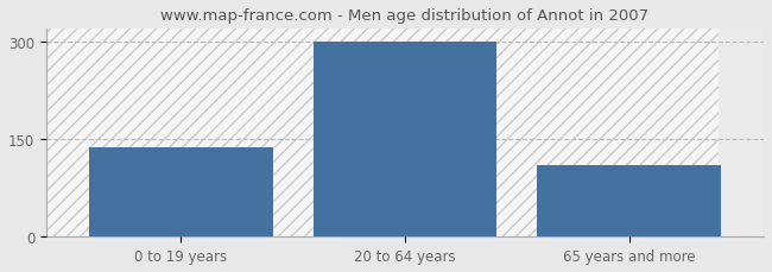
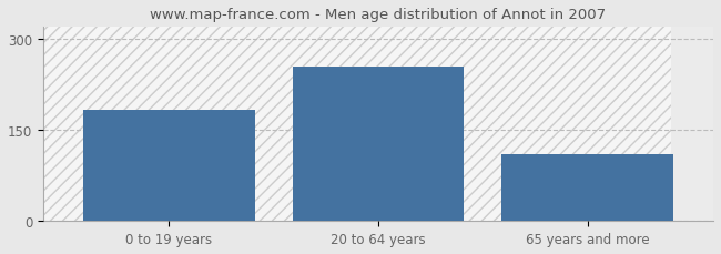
0 to 19 years: 138 -> 184
20 to 64 years: 300 -> 254
